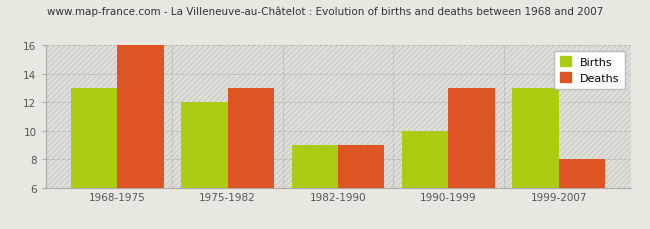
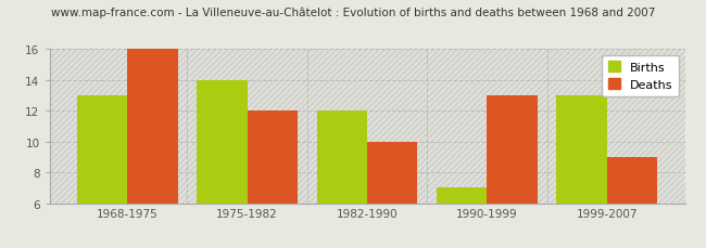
Births/1975-1982: 12 -> 14
Deaths/1975-1982: 13 -> 12
Births/1982-1990: 9 -> 12
Deaths/1982-1990: 9 -> 10
Births/1990-1999: 10 -> 7
Deaths/1999-2007: 8 -> 9
